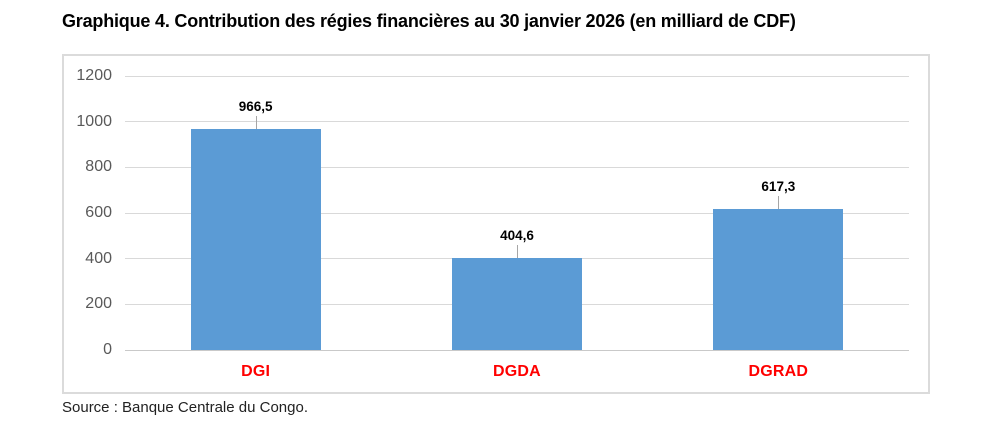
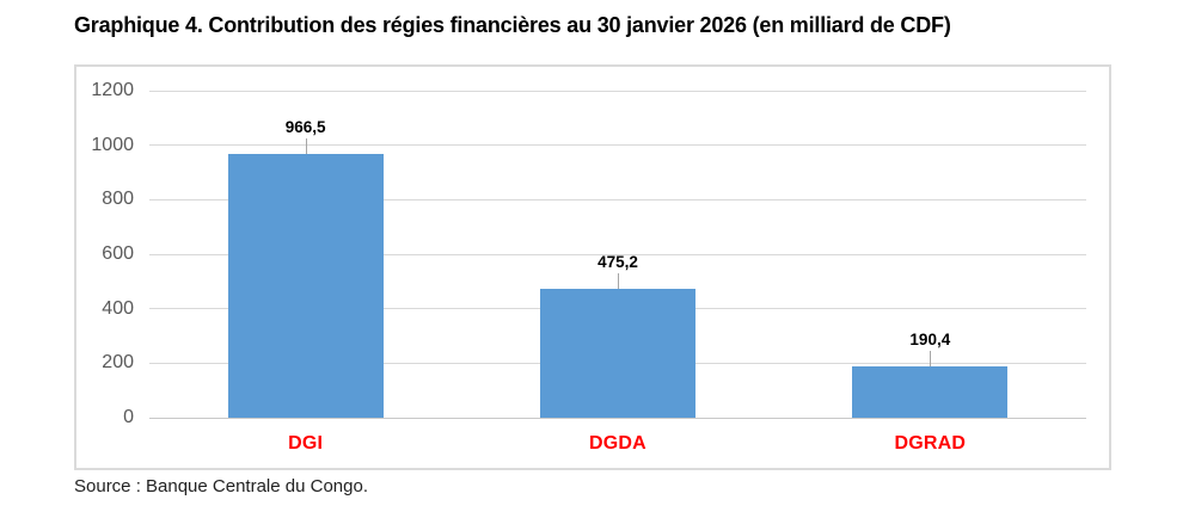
DGDA: 404,6 -> 475,2
DGRAD: 617,3 -> 190,4
